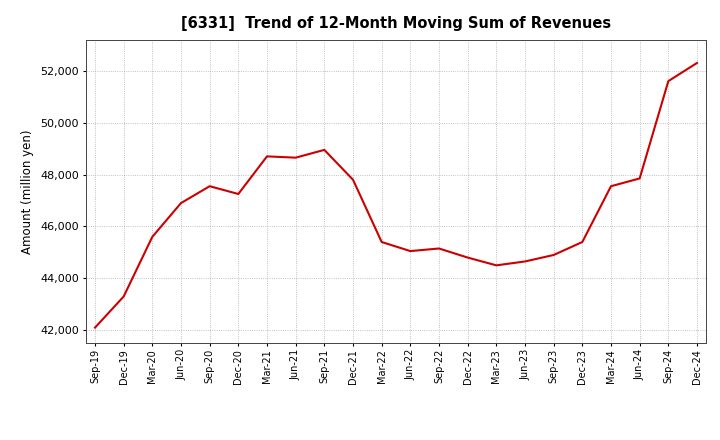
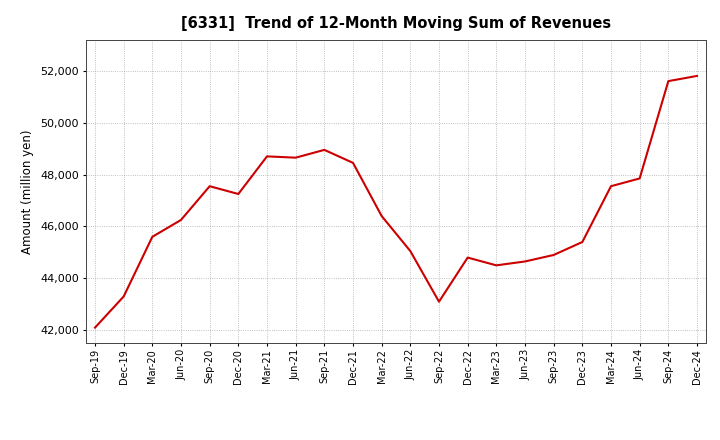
Jun-20: 46,900 -> 46,250
Dec-21: 47,800 -> 48,450
Mar-22: 45,400 -> 46,400
Sep-22: 45,150 -> 43,100
Dec-24: 52,300 -> 51,800
